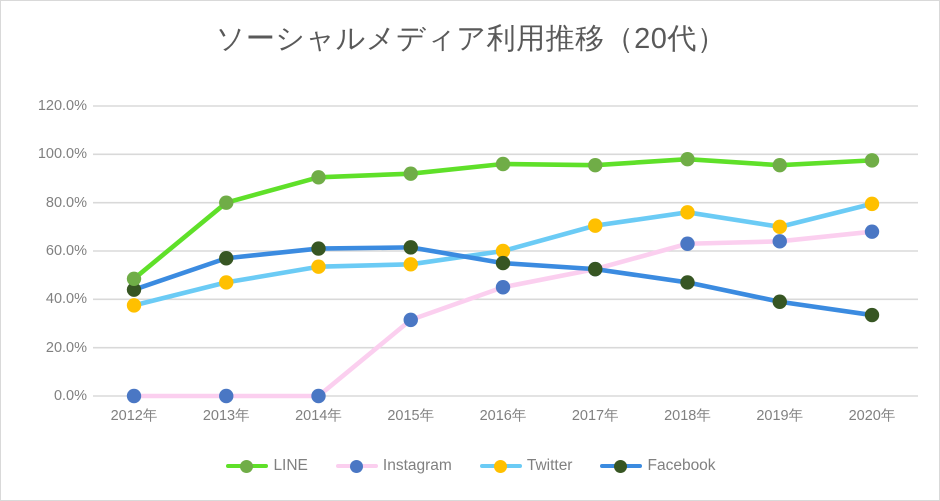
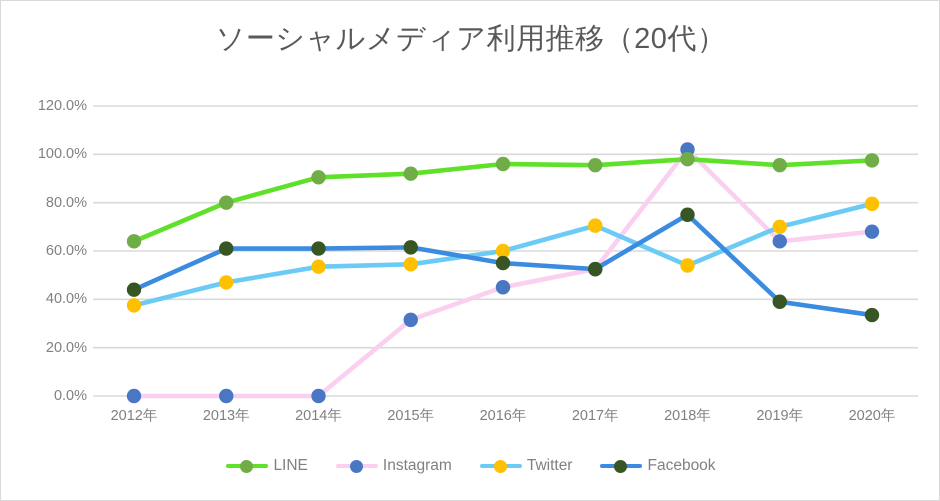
LINE/2012年: 48% -> 64%
Facebook/2013年: 57% -> 61%
Instagram/2018年: 63% -> 102%
Twitter/2018年: 76% -> 54%
Facebook/2018年: 47% -> 75%
